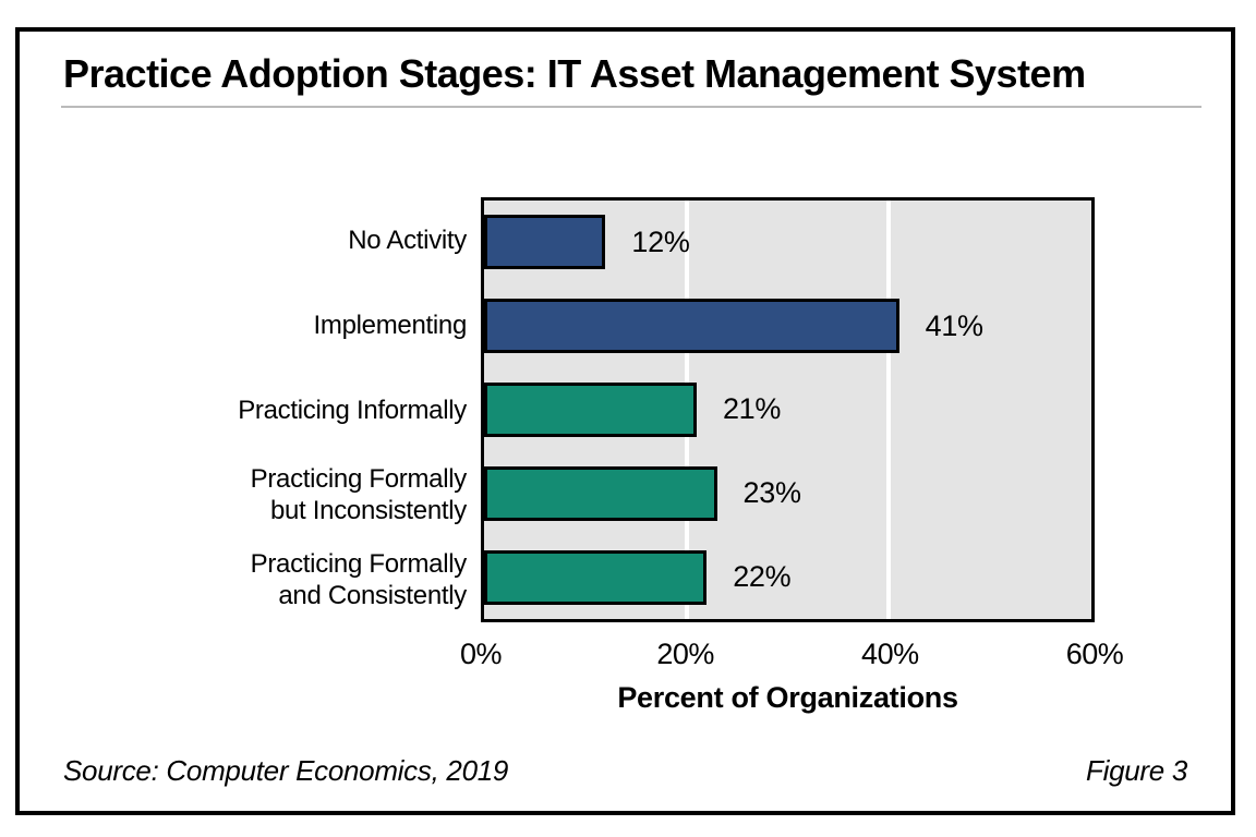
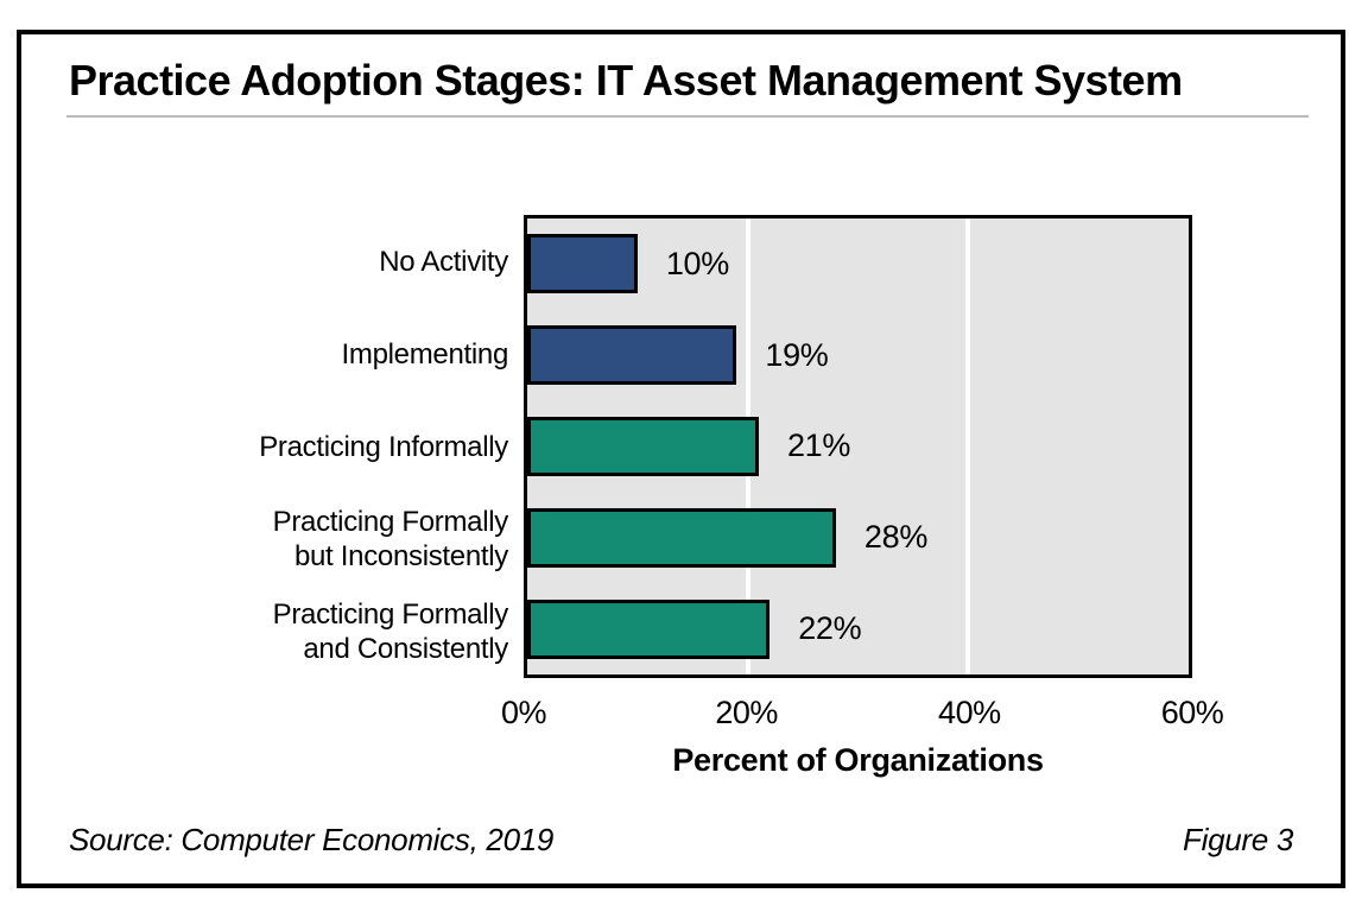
No Activity: 12% -> 10%
Implementing: 41% -> 19%
Practicing Formally but Inconsistently: 23% -> 28%
